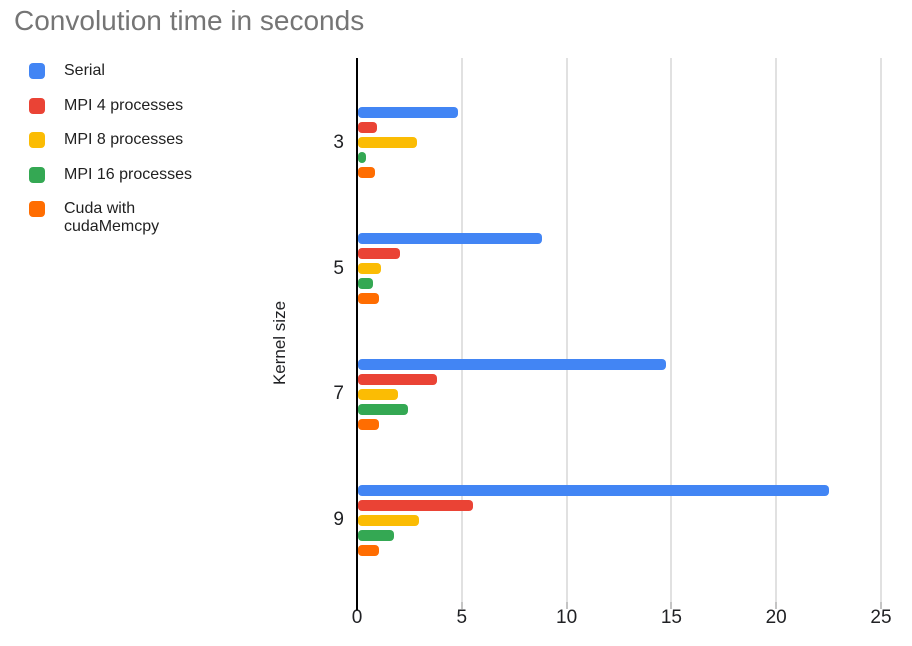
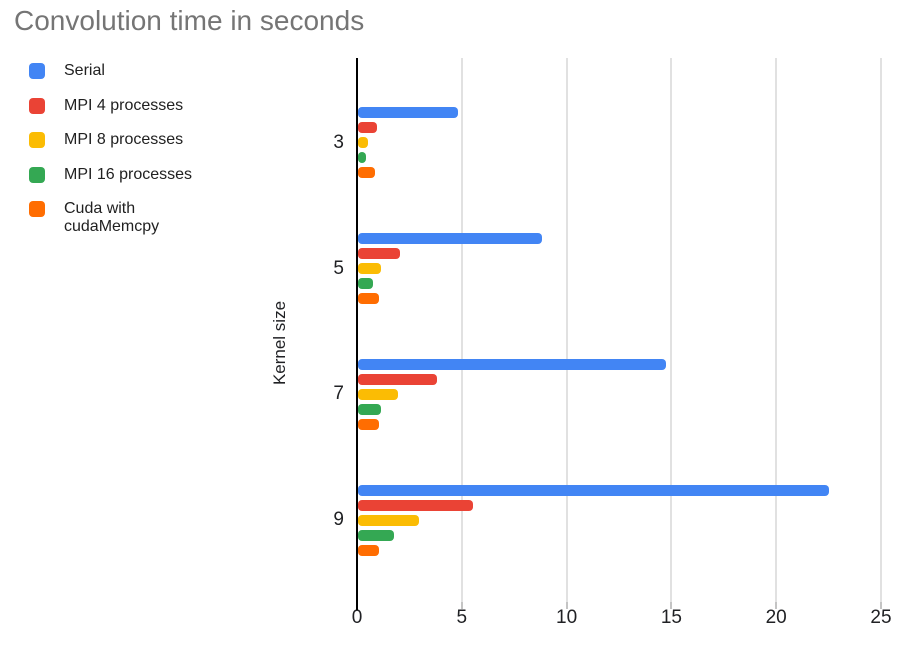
MPI 8 processes/3: 2.8 -> 0.5
MPI 16 processes/7: 2.4 -> 1.1
